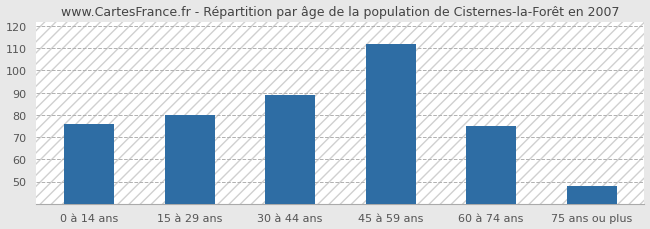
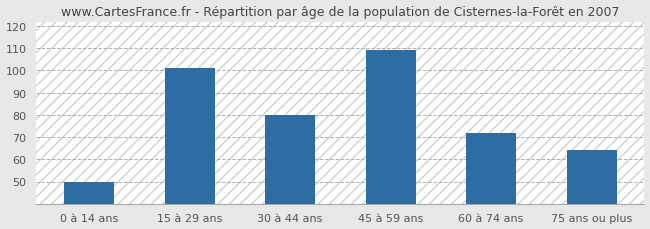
0 à 14 ans: 76 -> 50
15 à 29 ans: 80 -> 101
30 à 44 ans: 89 -> 80
45 à 59 ans: 112 -> 109
60 à 74 ans: 75 -> 72
75 ans ou plus: 48 -> 64
